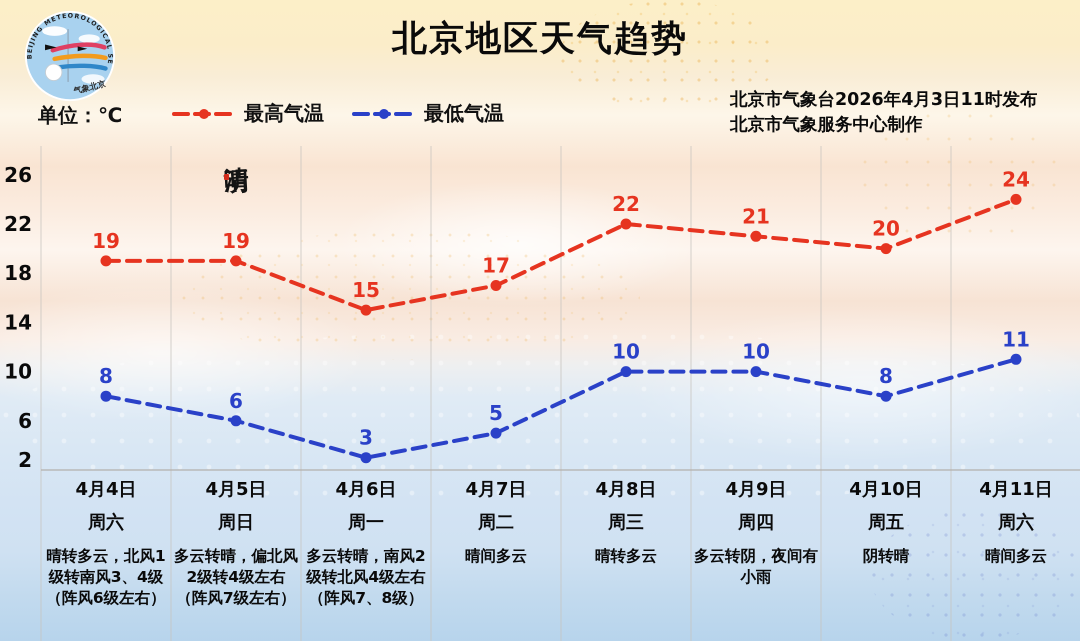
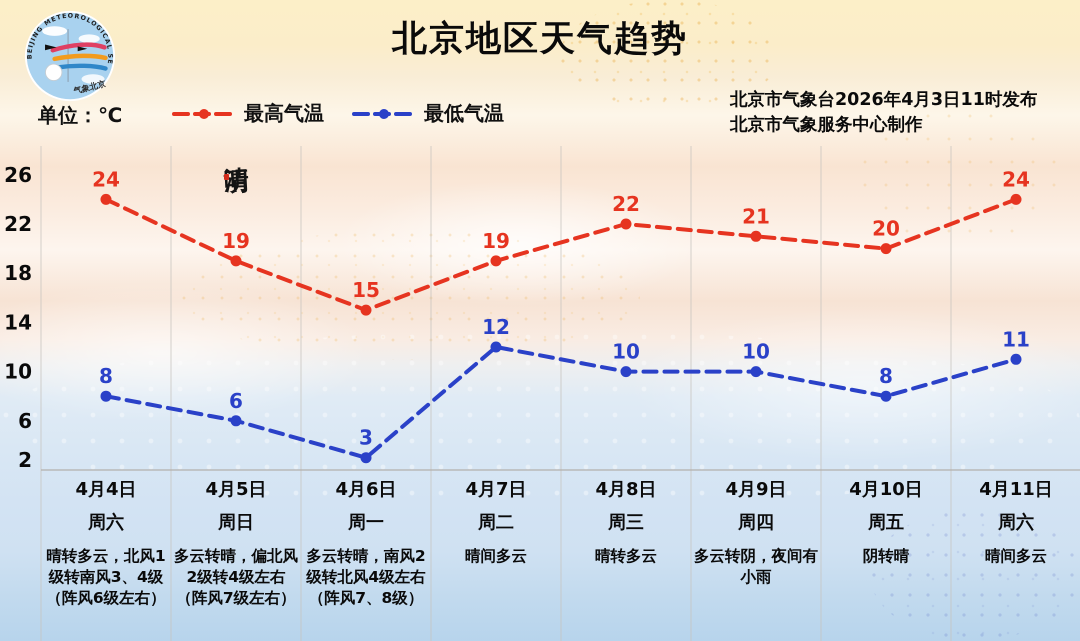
最高气温/4月4日: 19 -> 24
最高气温/4月7日: 17 -> 19
最低气温/4月7日: 5 -> 12
